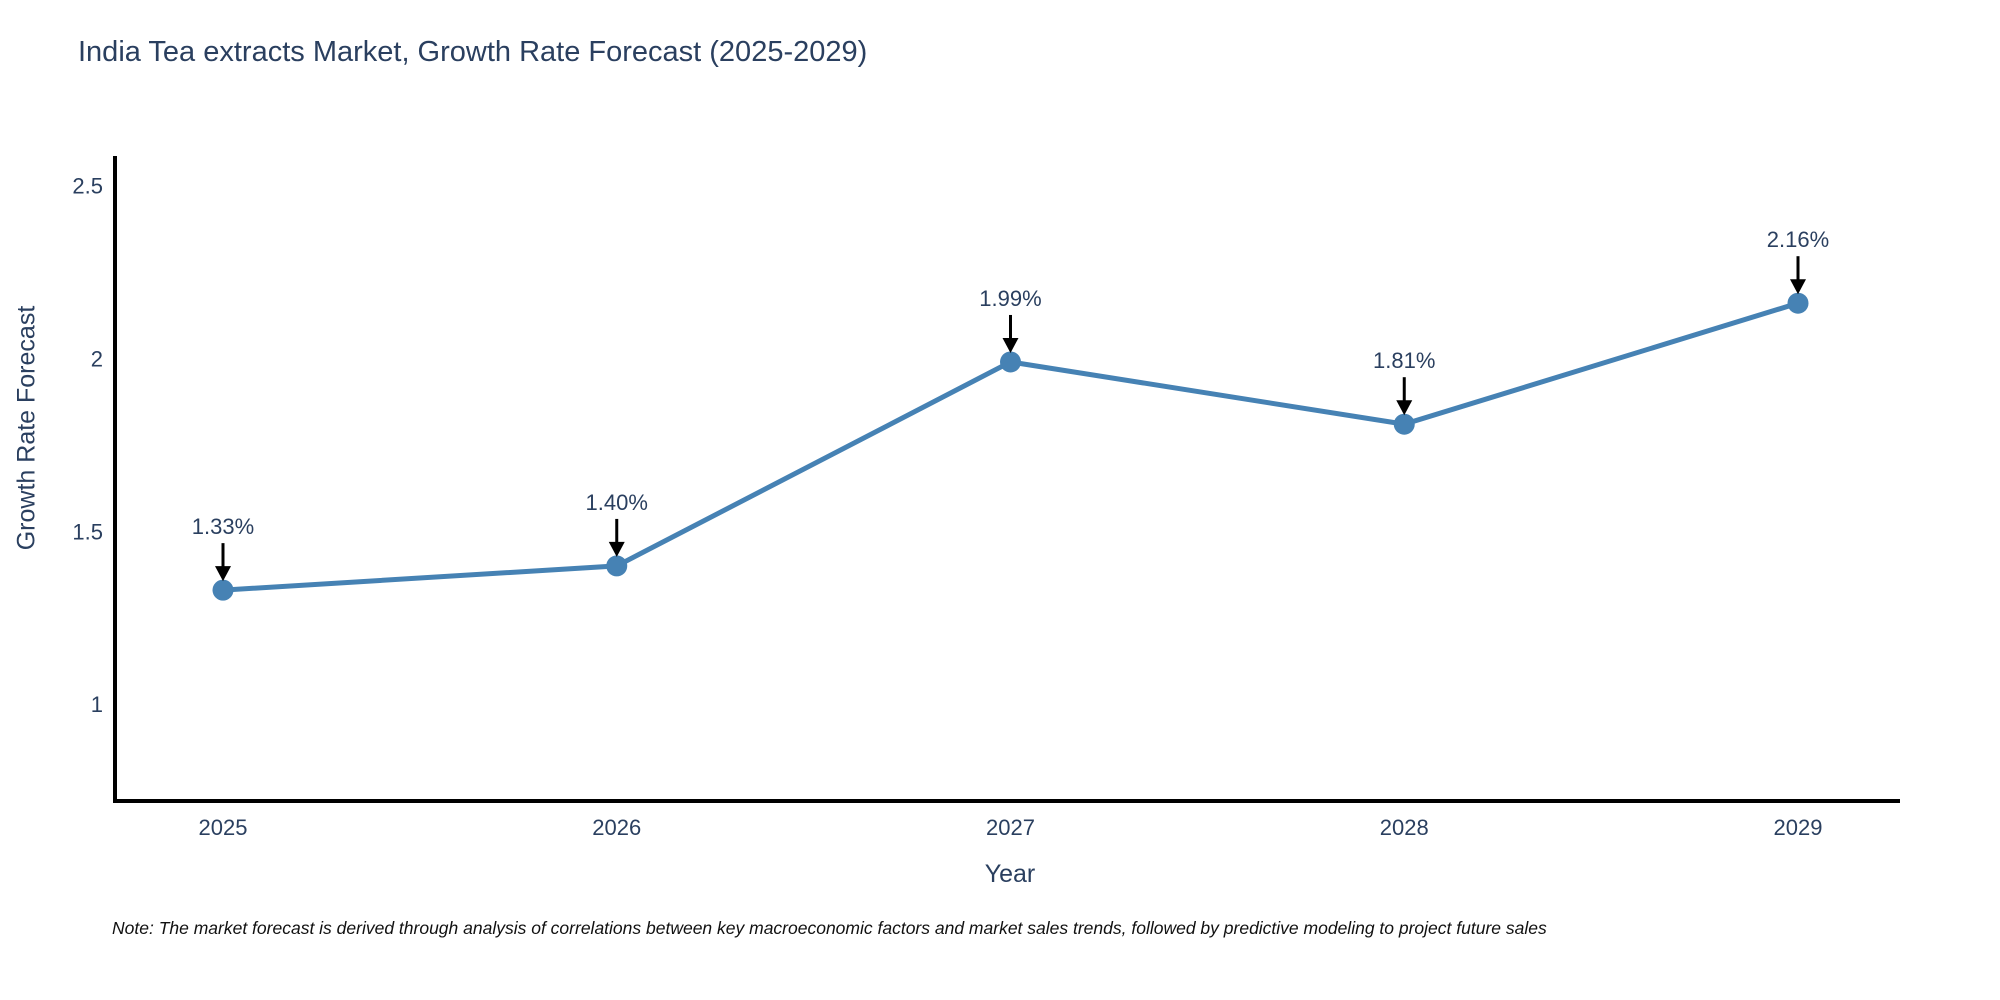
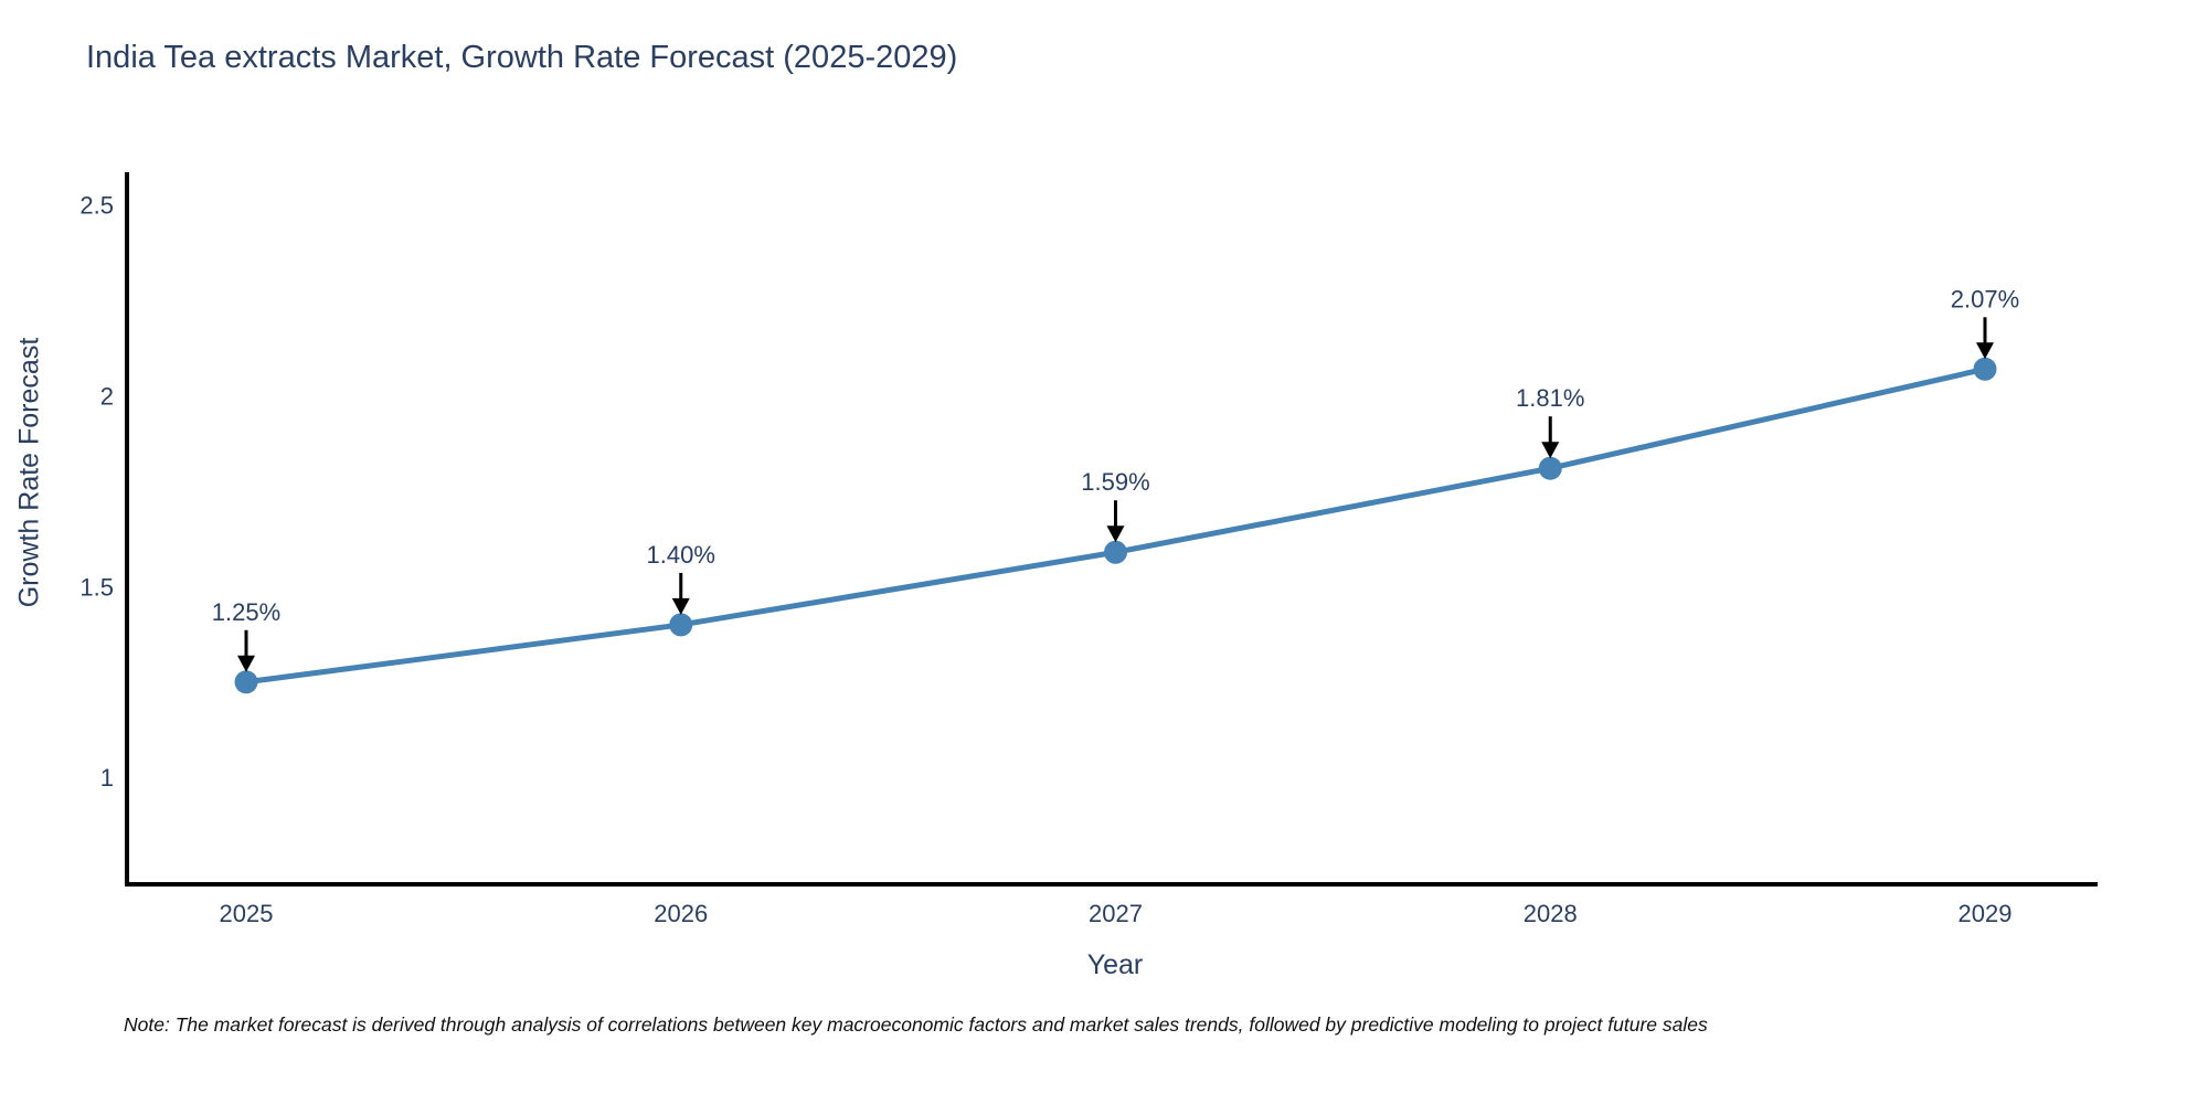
2025: 1.33% -> 1.25%
2027: 1.99% -> 1.59%
2029: 2.16% -> 2.07%
